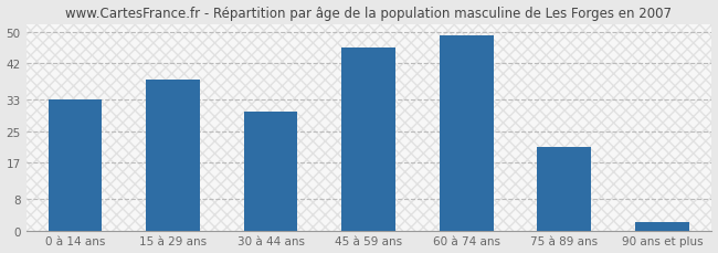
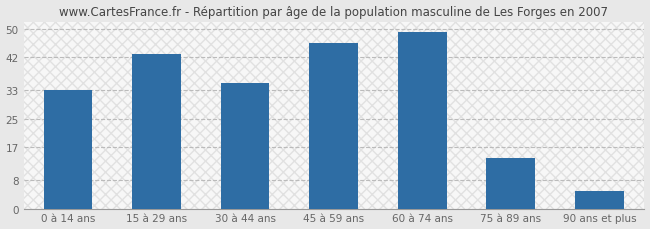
15 à 29 ans: 38 -> 43
30 à 44 ans: 30 -> 35
75 à 89 ans: 21 -> 14
90 ans et plus: 2 -> 5
